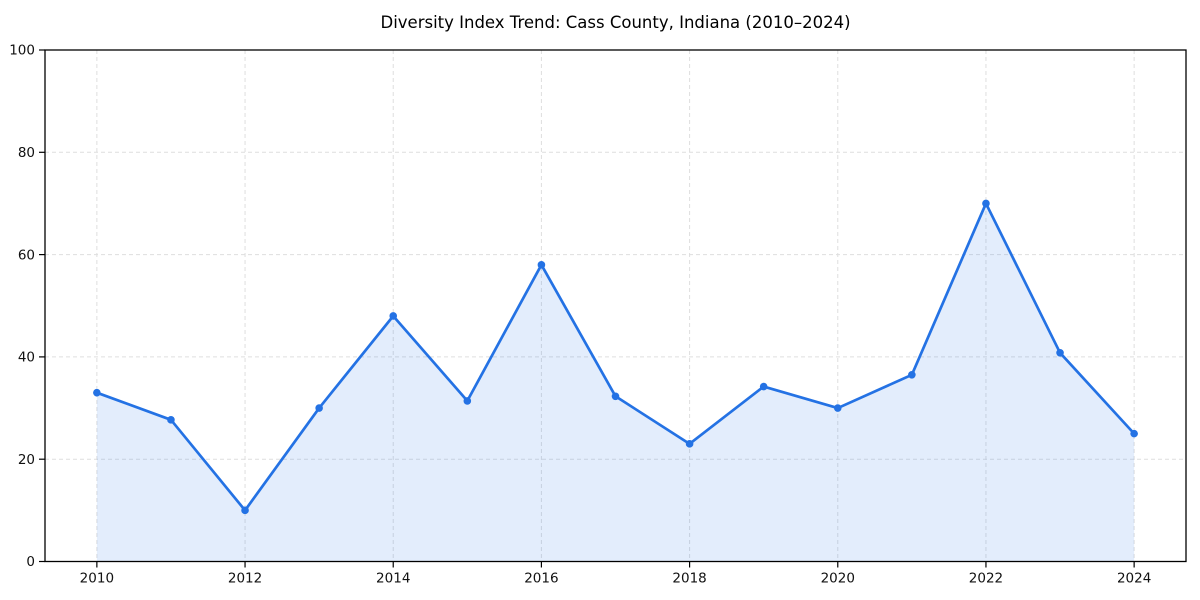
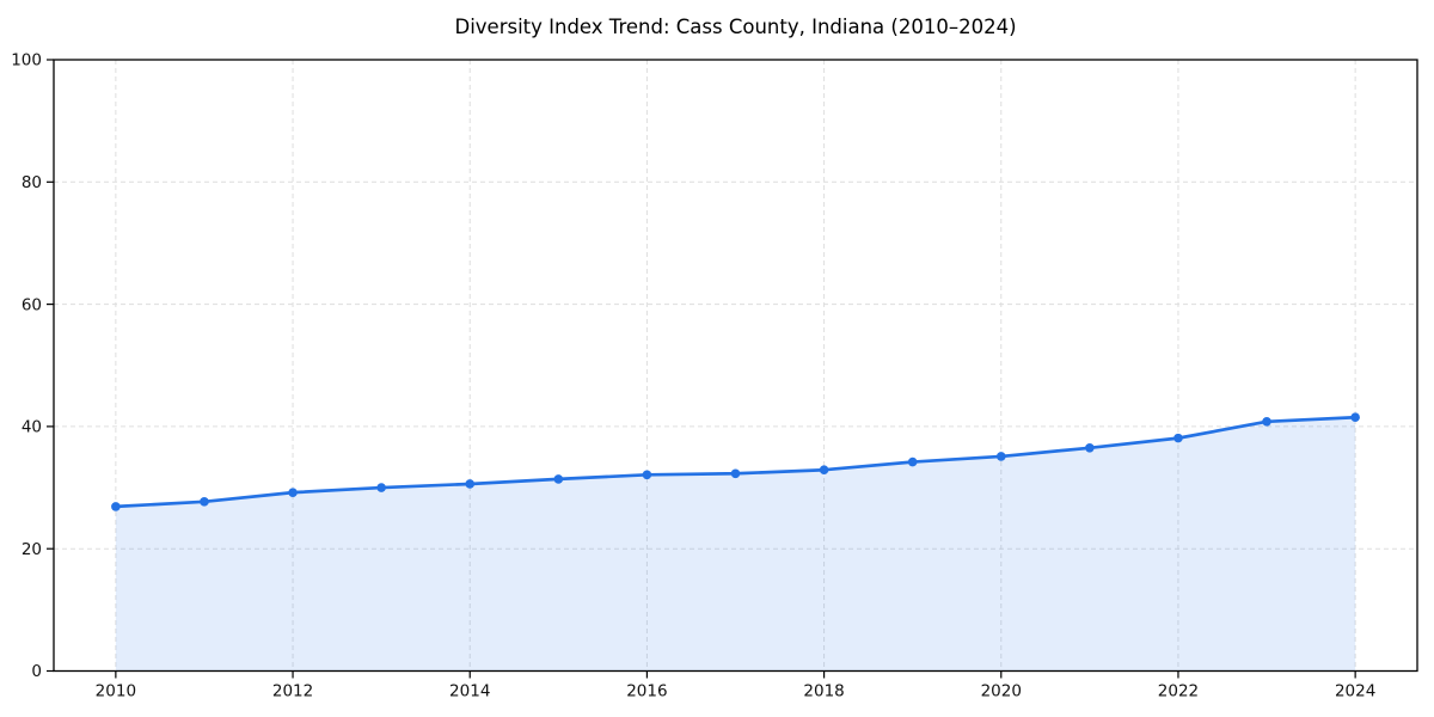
2010: 33 -> 27
2012: 10 -> 29
2014: 48 -> 31
2016: 58 -> 32
2018: 23 -> 33
2020: 30 -> 35
2022: 70 -> 38
2024: 25 -> 42
